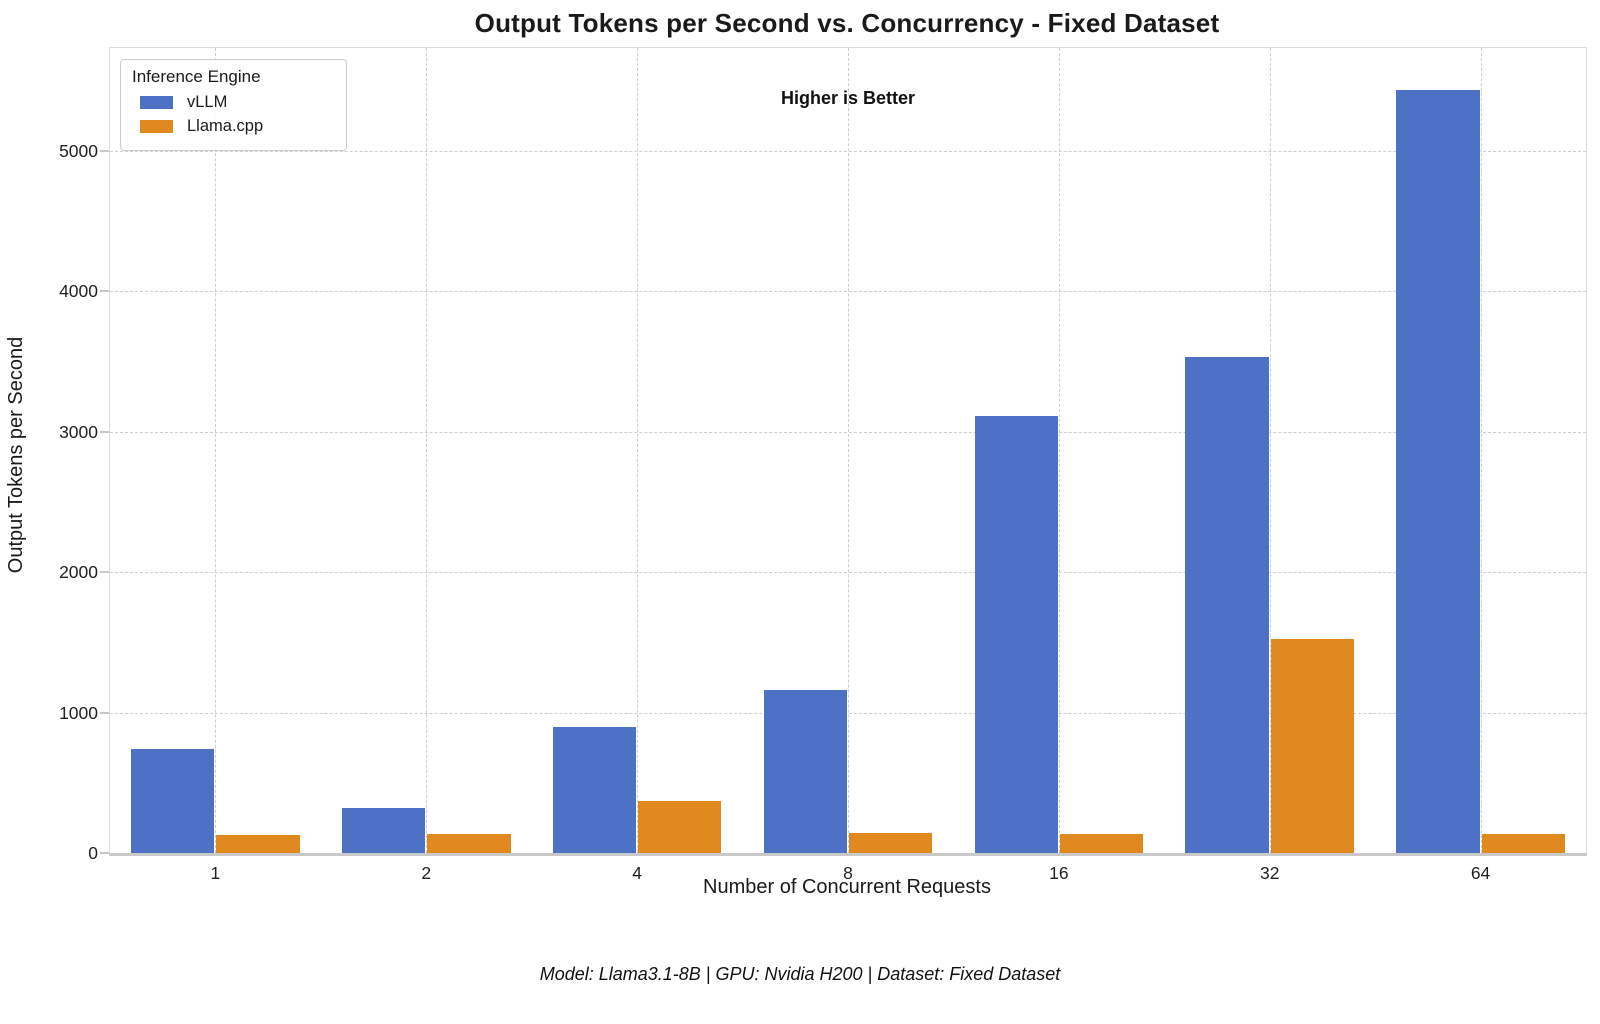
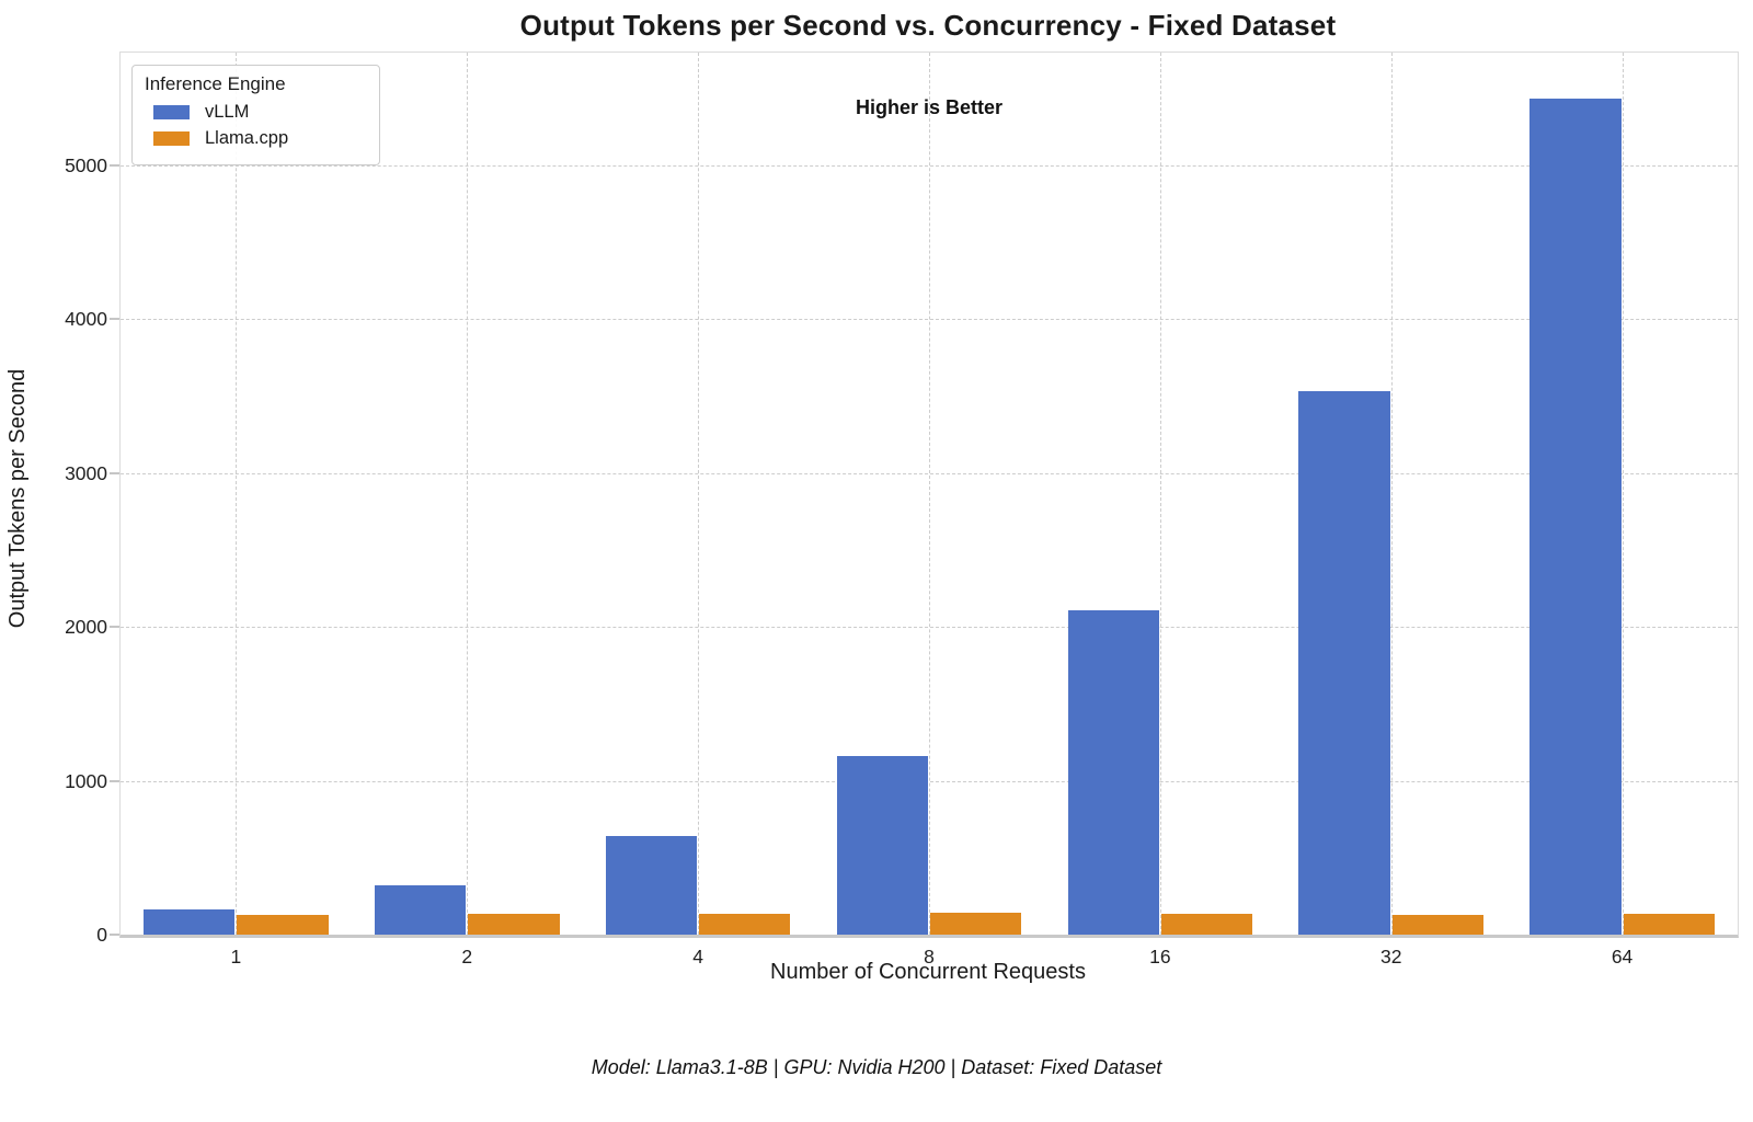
vLLM/1: 740 -> 160
vLLM/4: 900 -> 640
Llama.cpp/4: 370 -> 140
vLLM/16: 3110 -> 2110
Llama.cpp/32: 1520 -> 130
